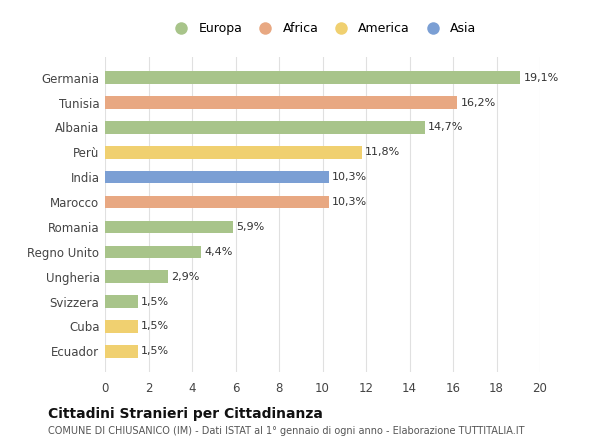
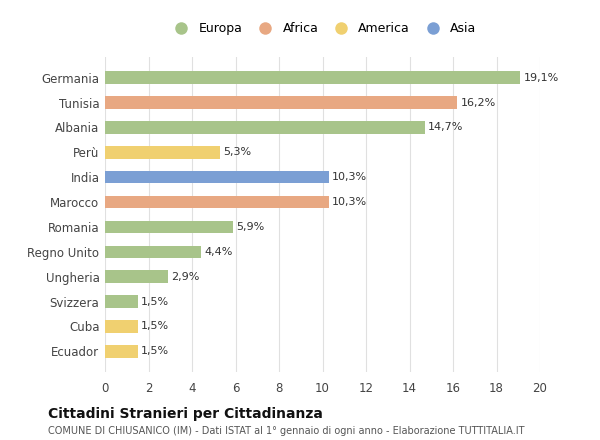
Perù: 11,8% -> 5,3%
